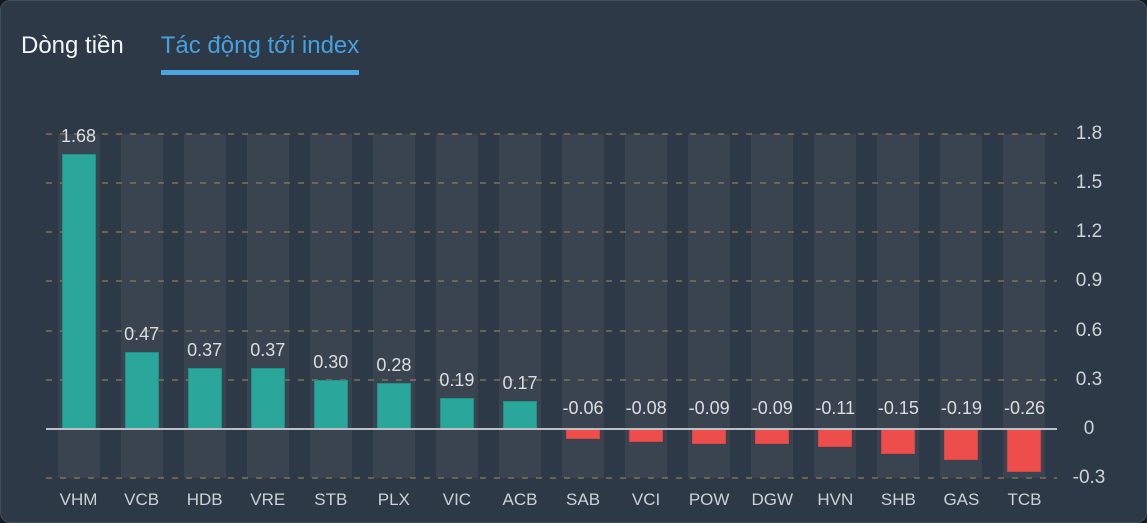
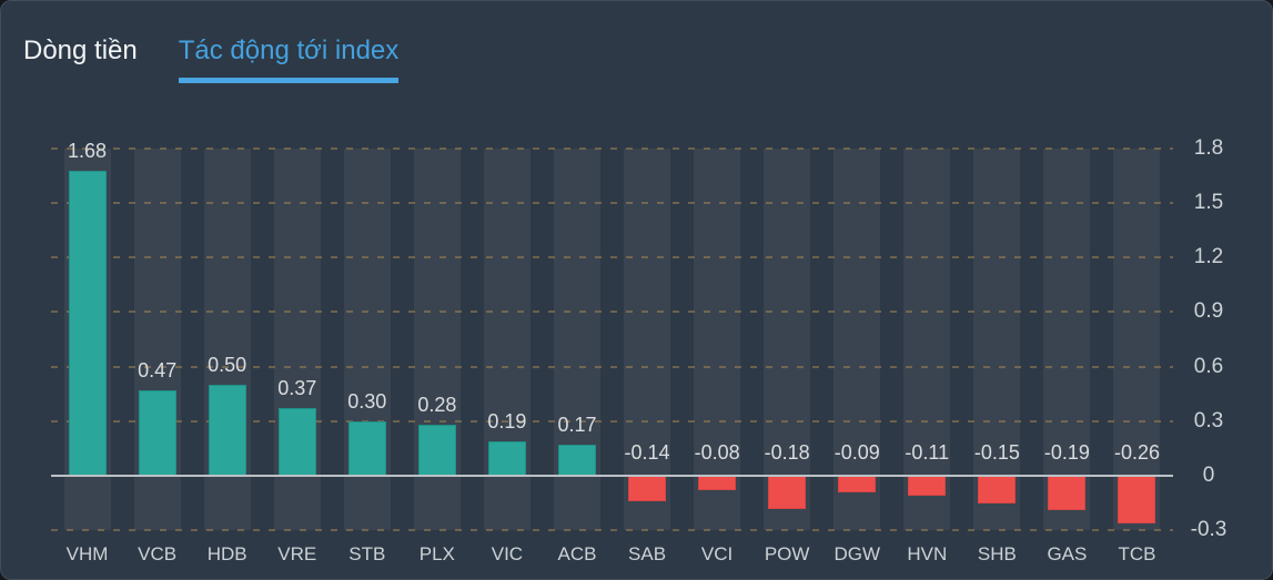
HDB: 0.37 -> 0.50
SAB: -0.06 -> -0.14
POW: -0.09 -> -0.18
